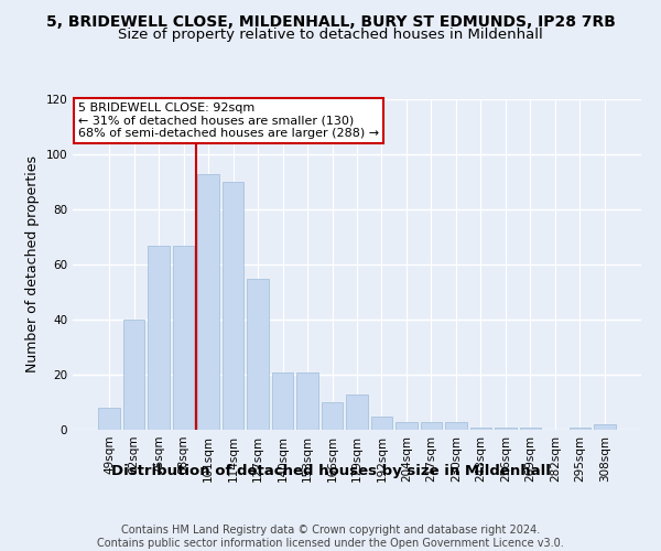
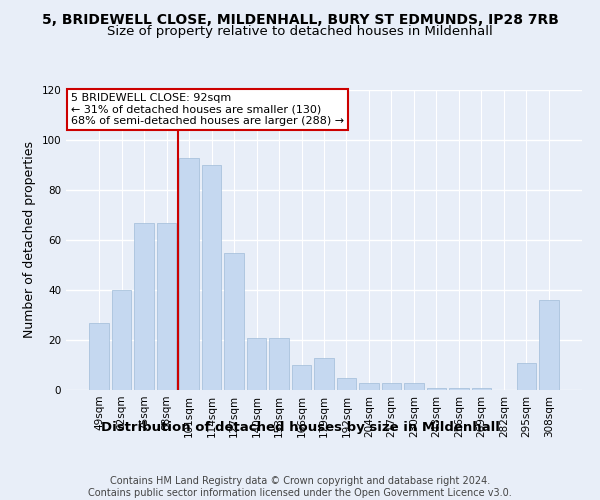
49sqm: 8 -> 27
295sqm: 1 -> 11
308sqm: 2 -> 36
